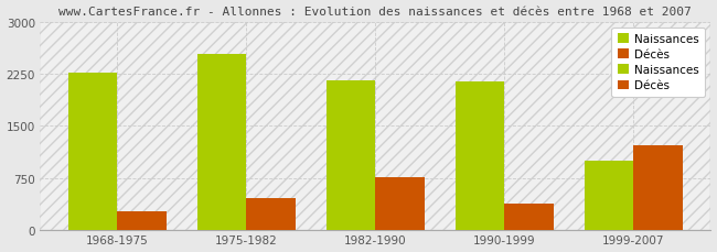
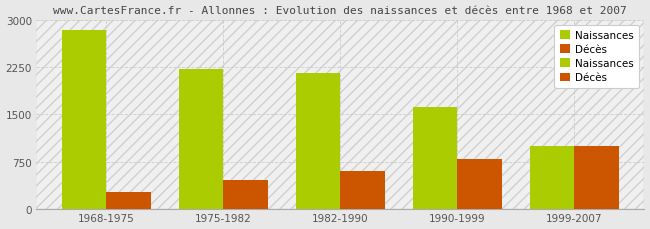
Naissances/1968-1975: 2260 -> 2830
Naissances/1975-1982: 2540 -> 2220
Décès/1982-1990: 760 -> 610
Naissances/1990-1999: 2140 -> 1620
Décès/1990-1999: 380 -> 790
Décès/1999-2007: 1220 -> 1000
